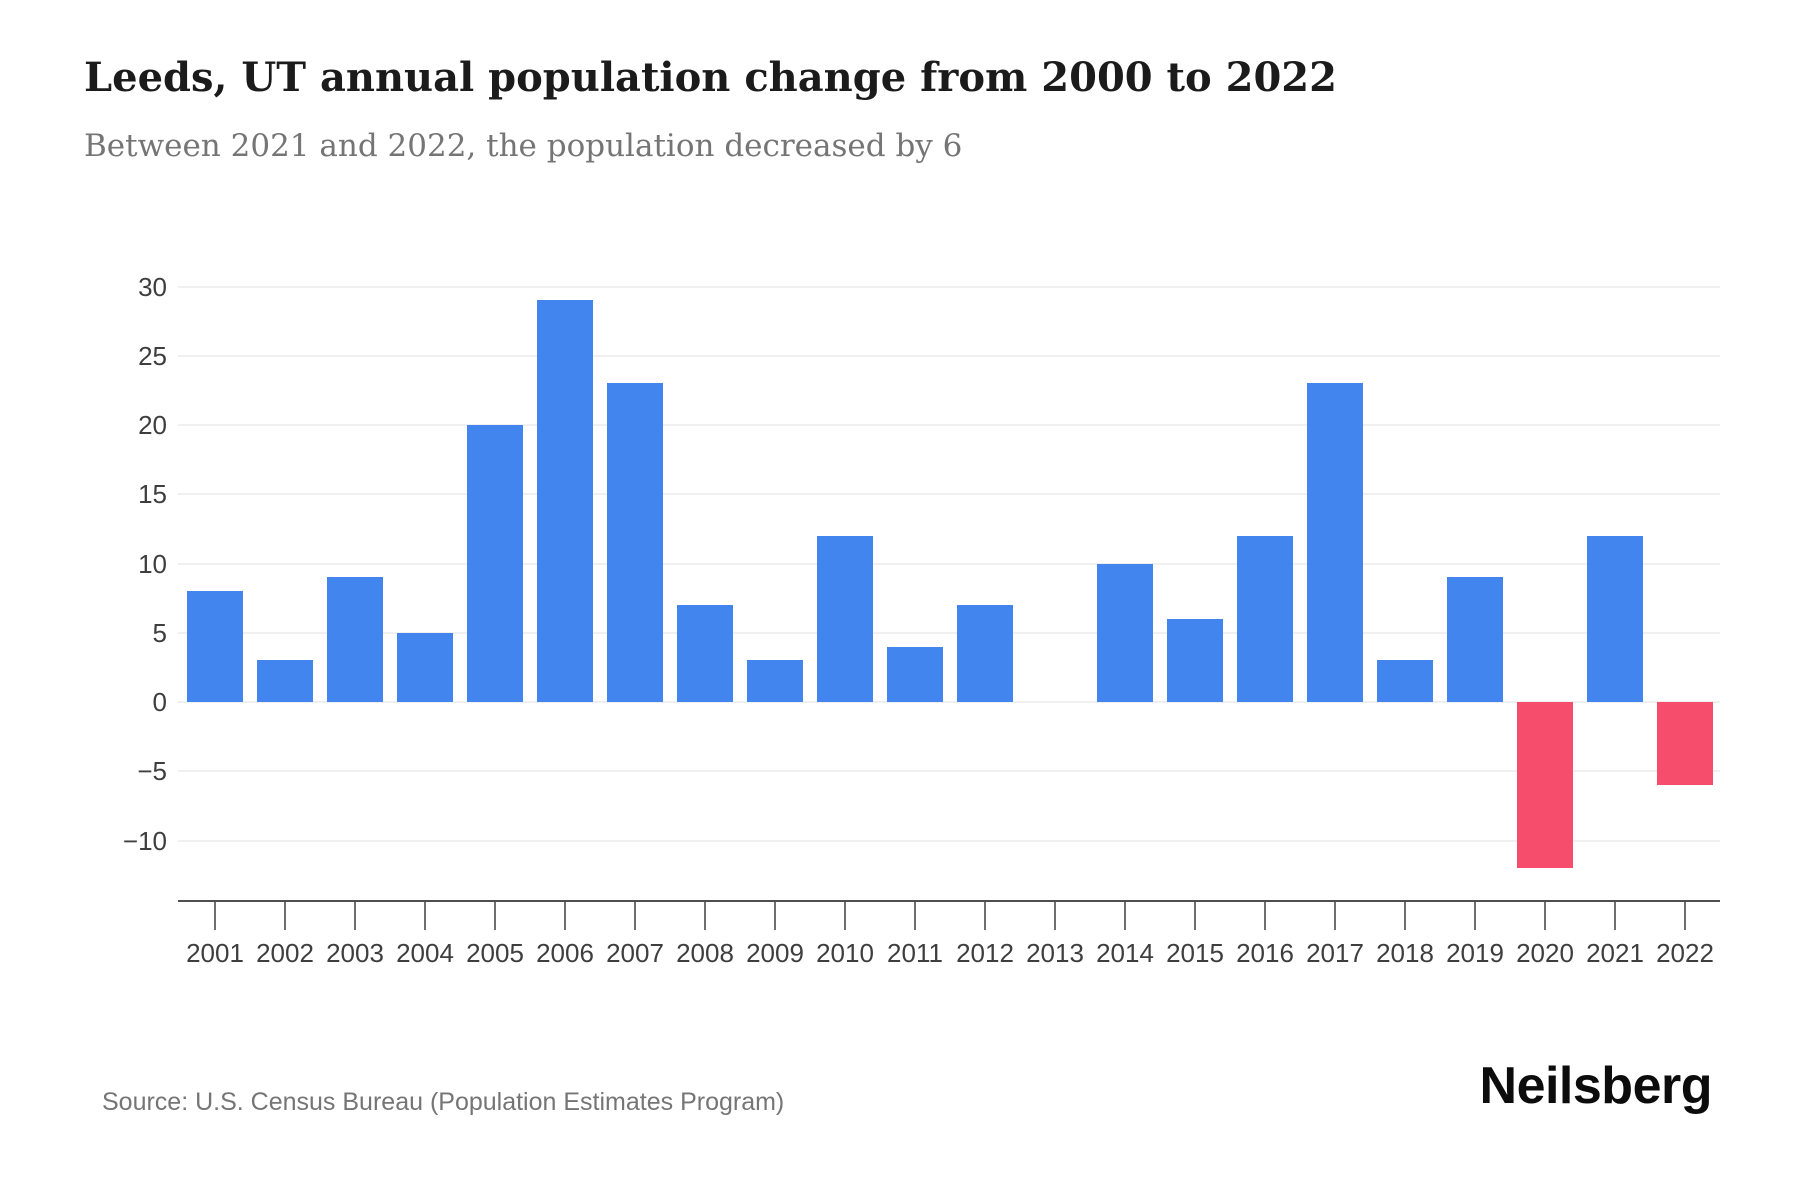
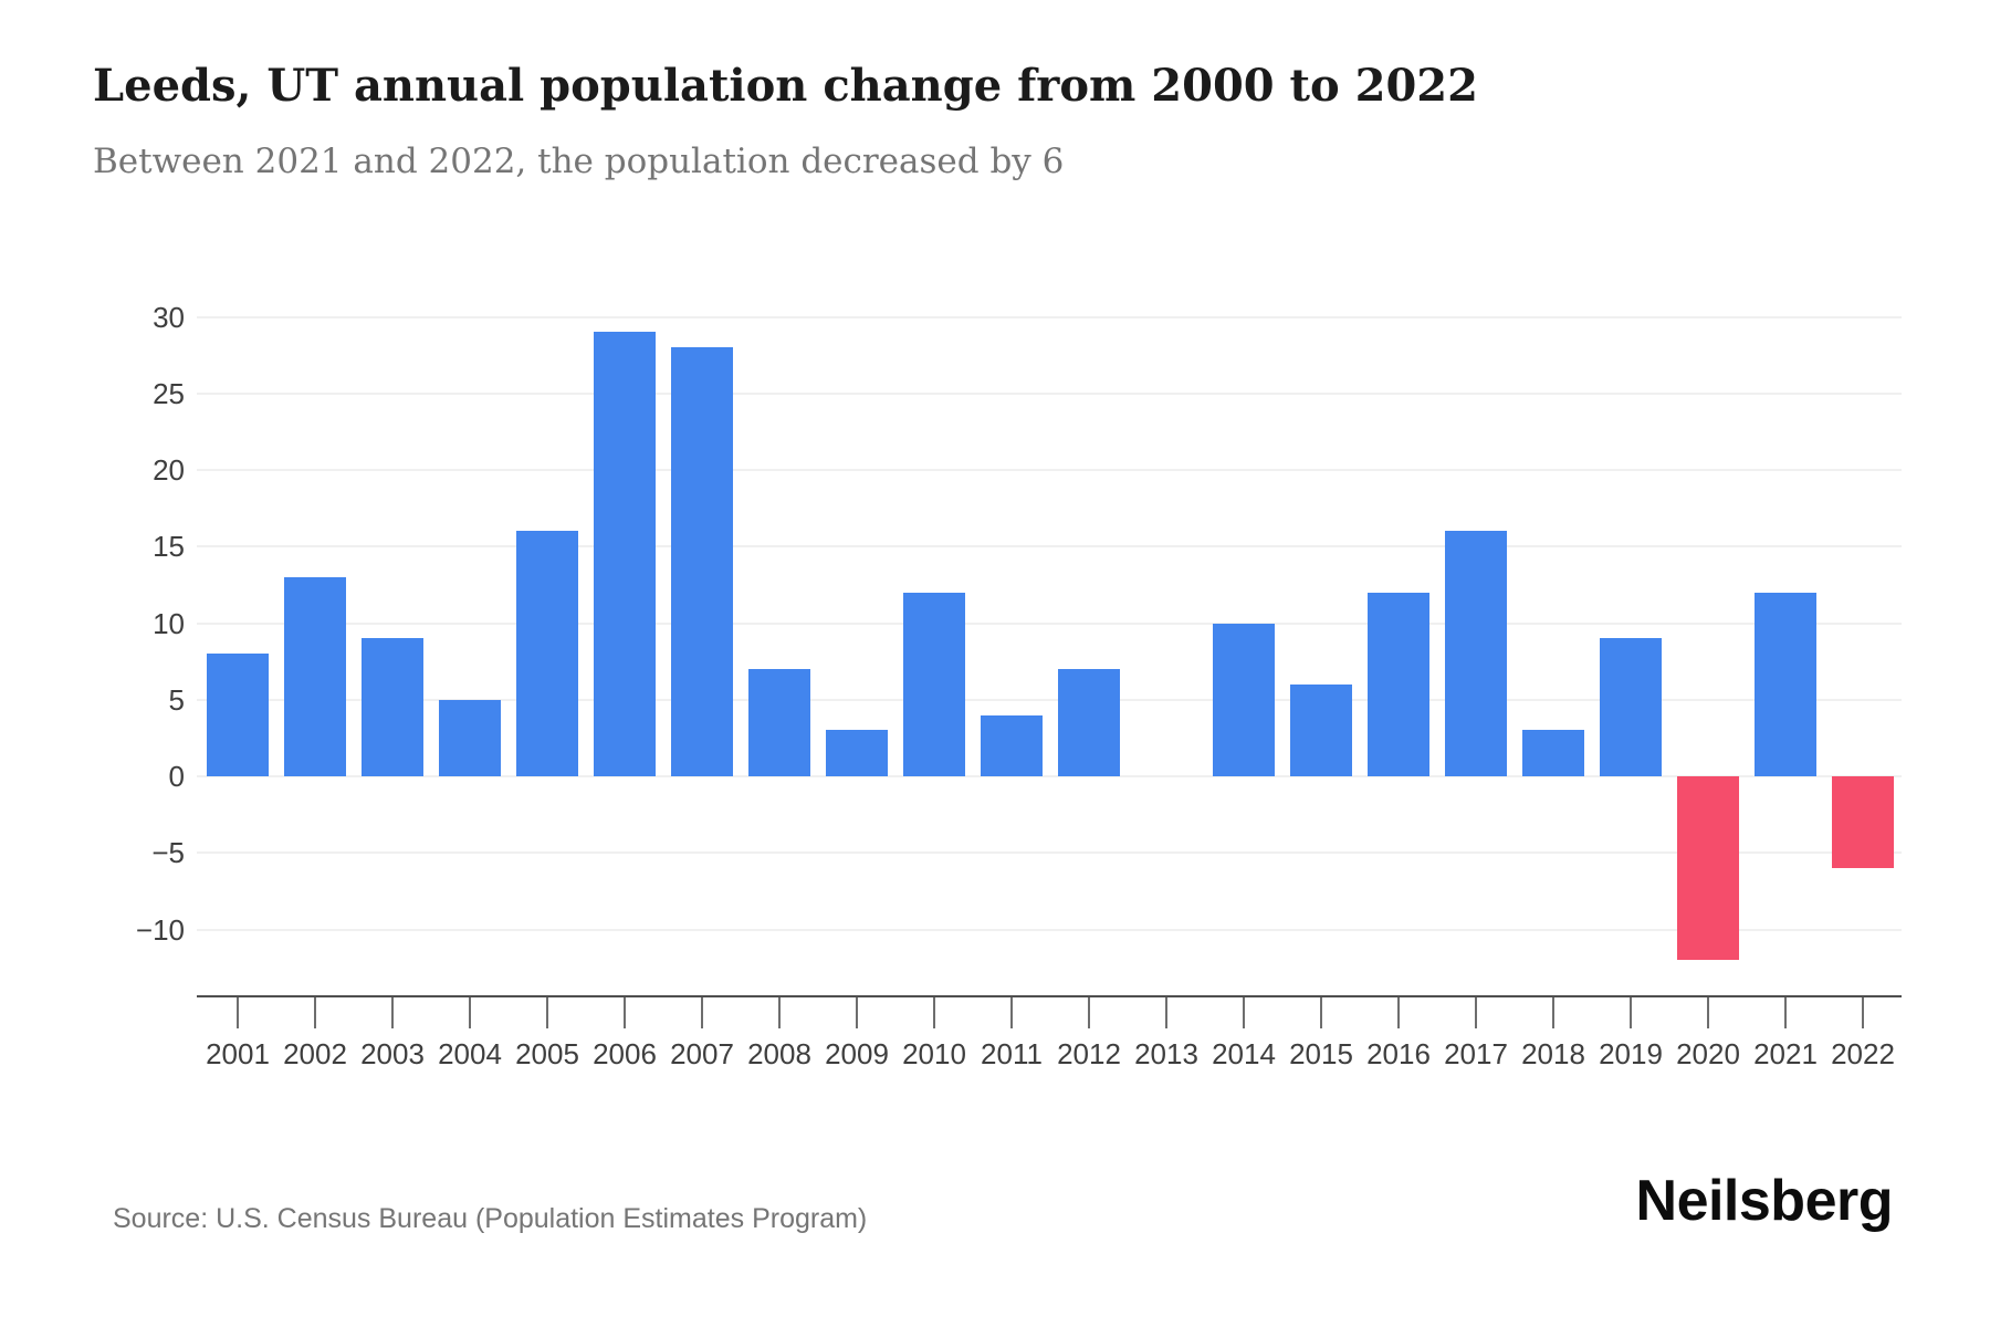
2002: 3 -> 13
2005: 20 -> 16
2007: 23 -> 28
2017: 23 -> 16
